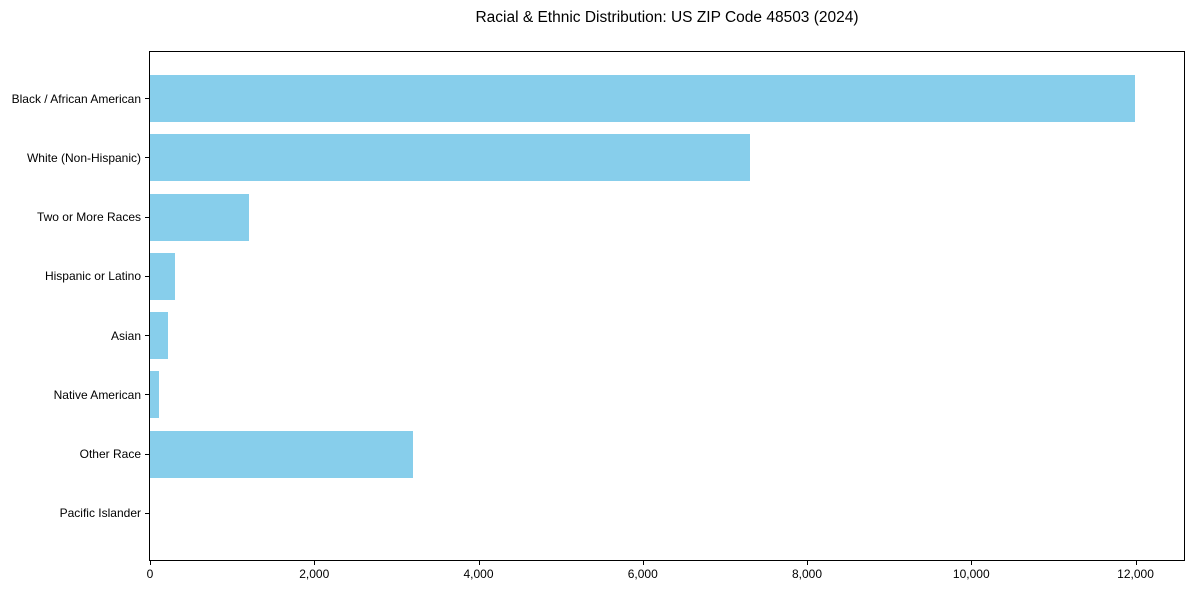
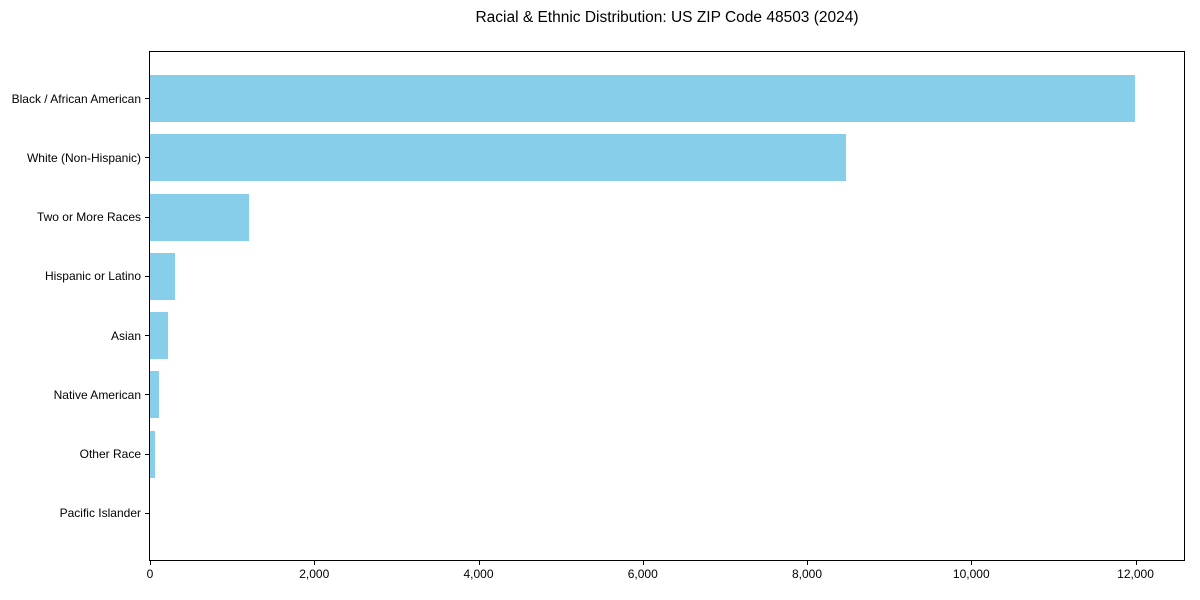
White (Non-Hispanic): 7300 -> 8500
Other Race: 3200 -> 100
